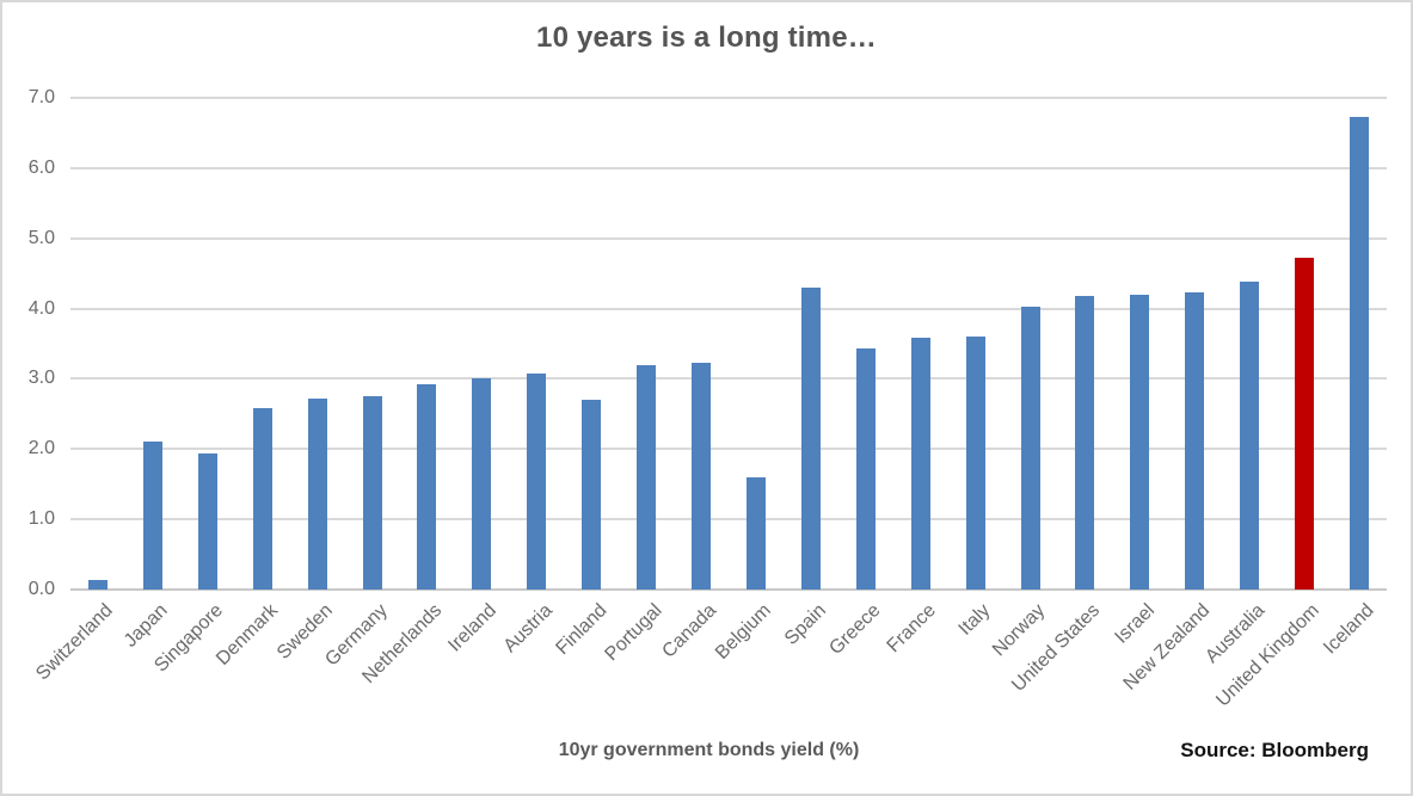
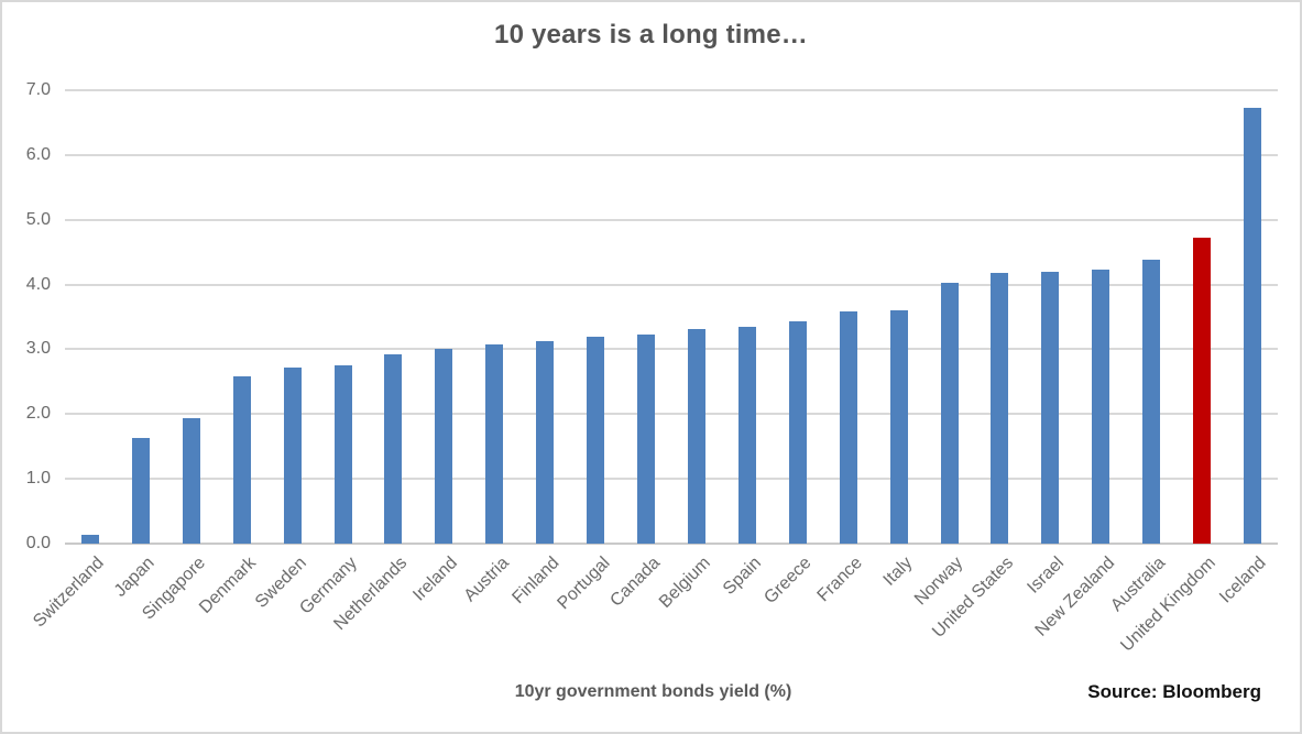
Japan: 2.1 -> 1.6
Finland: 2.7 -> 3.1
Belgium: 1.6 -> 3.3
Spain: 4.3 -> 3.4
